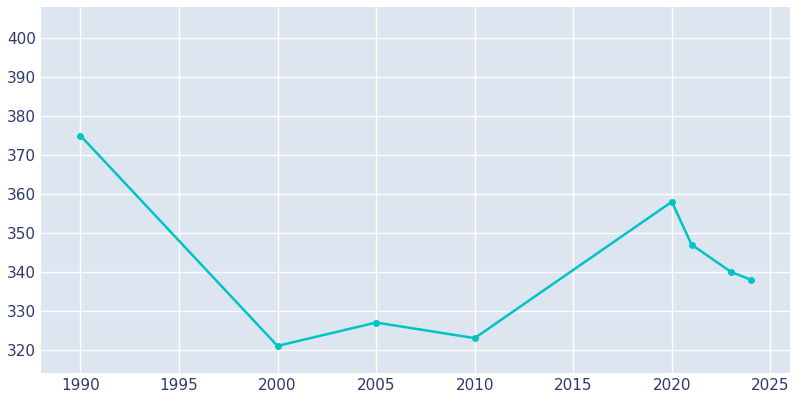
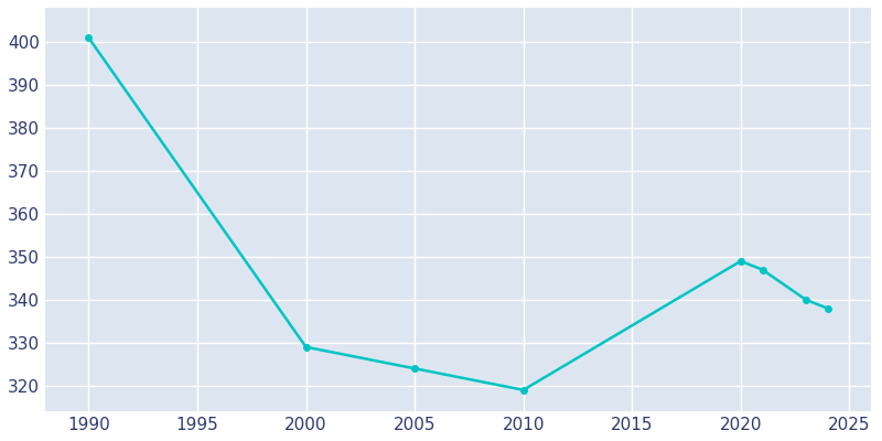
1990: 375 -> 401
2000: 321 -> 329
2005: 327 -> 324
2010: 323 -> 319
2020: 358 -> 349
